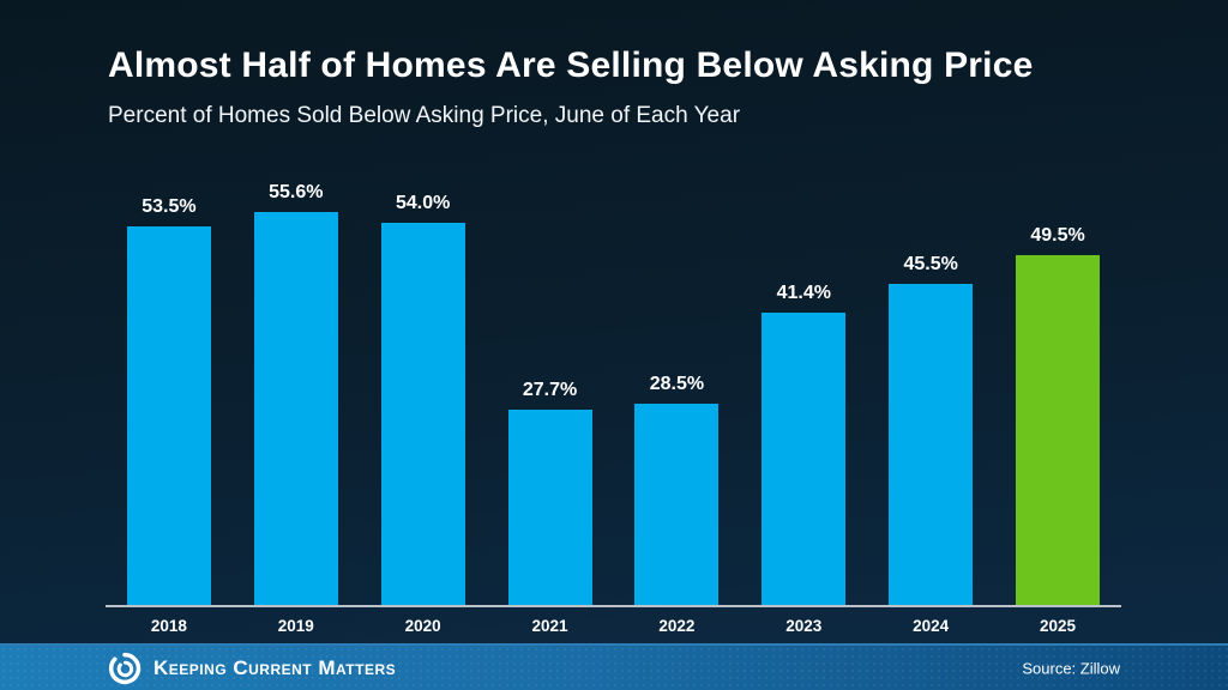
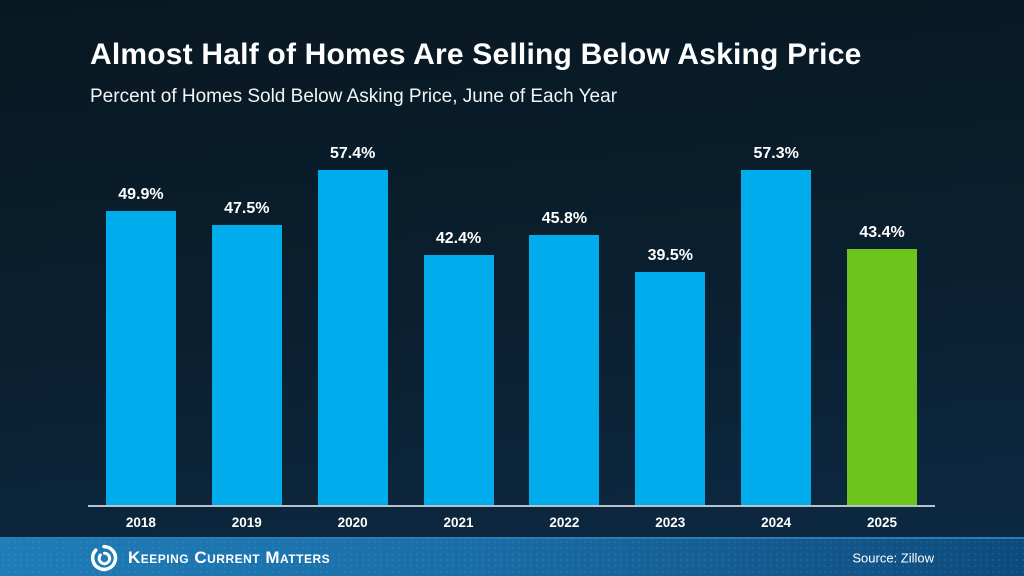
2018: 53.5% -> 49.9%
2019: 55.6% -> 47.5%
2020: 54.0% -> 57.4%
2021: 27.7% -> 42.4%
2022: 28.5% -> 45.8%
2023: 41.4% -> 39.5%
2024: 45.5% -> 57.3%
2025: 49.5% -> 43.4%
